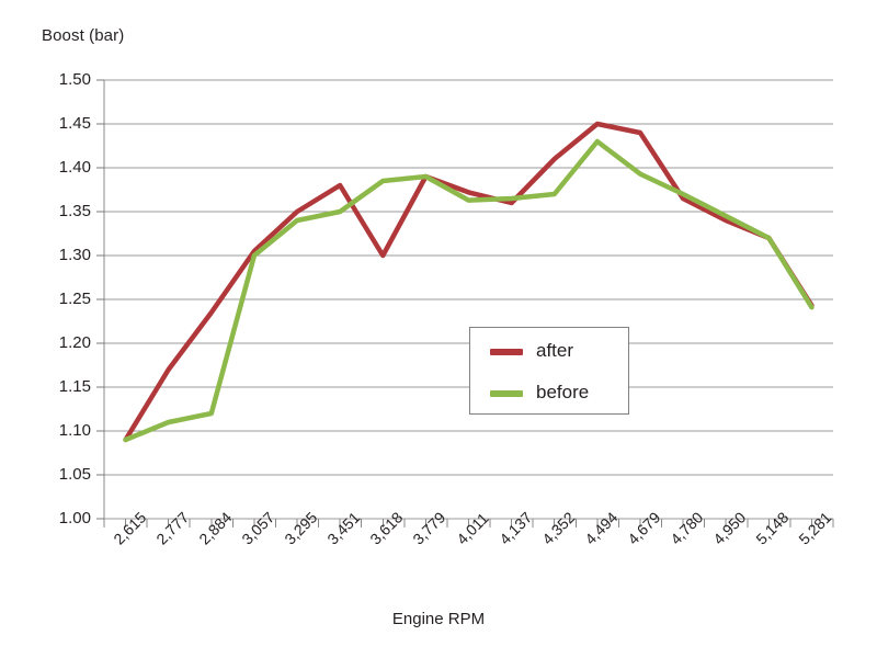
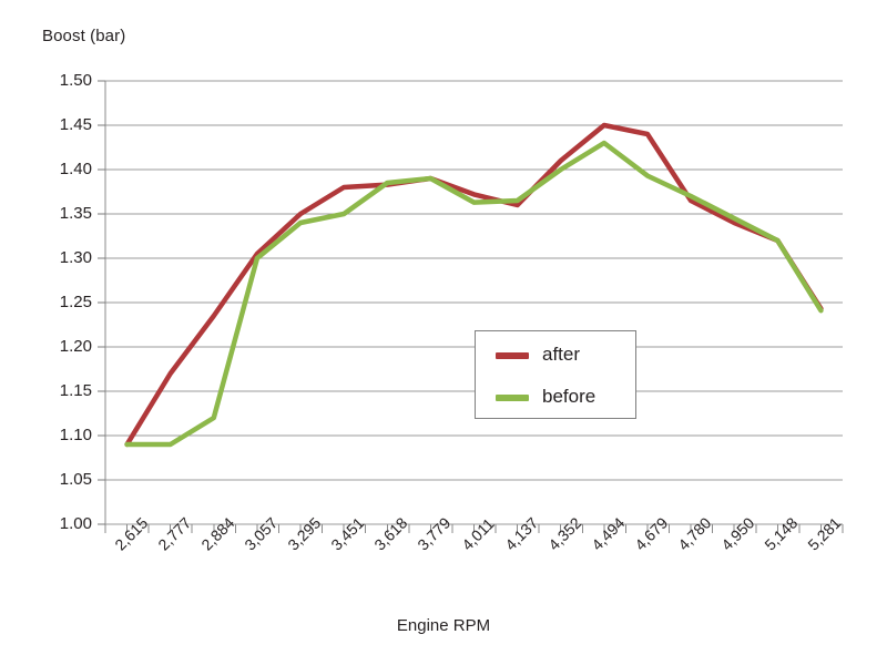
before/2,777: 1.11 -> 1.09
after/3,618: 1.30 -> 1.38
before/4,352: 1.37 -> 1.40
